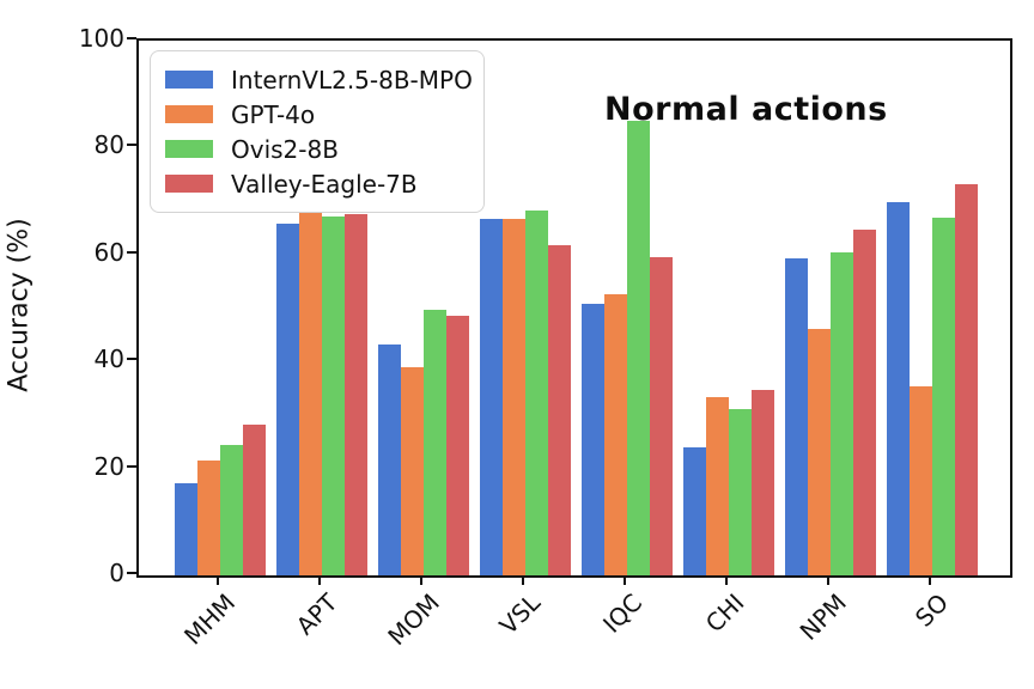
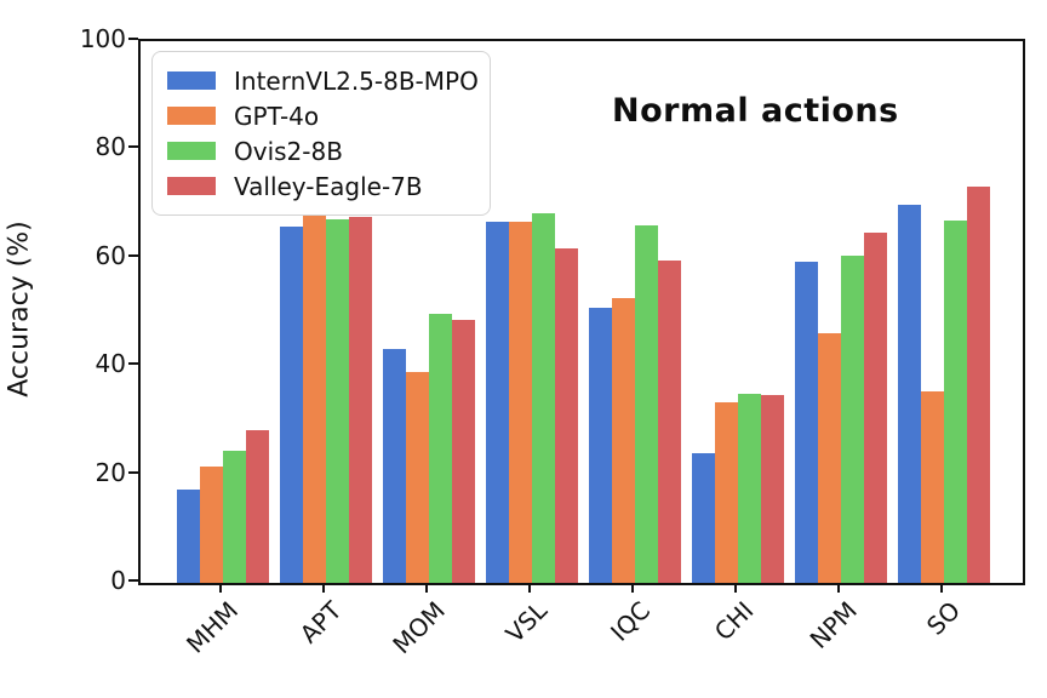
Ovis2-8B/IQC: 85 -> 66
Ovis2-8B/CHI: 31 -> 35
